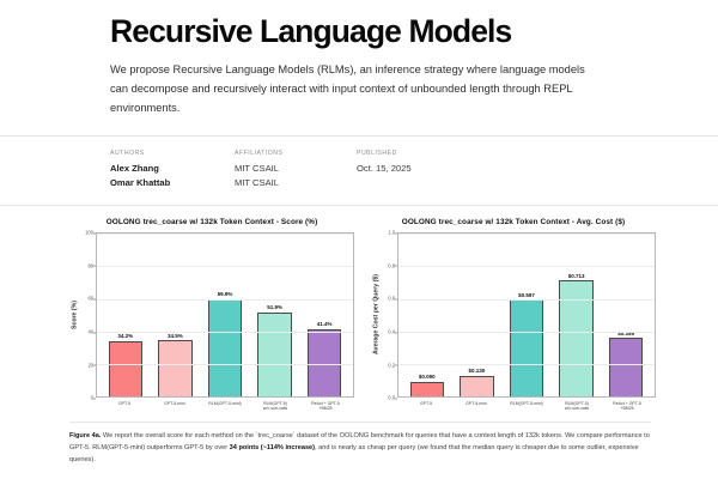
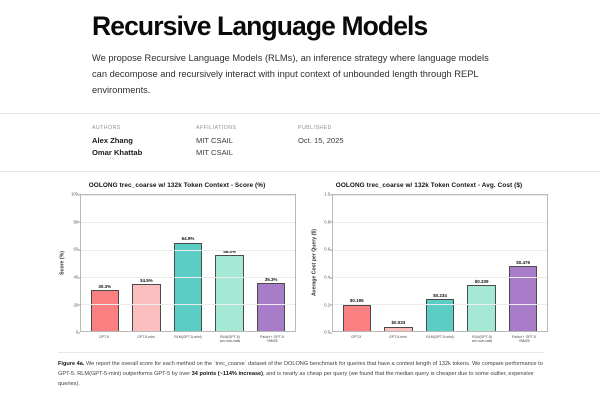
OOLONG trec_coarse w/ 132k Token Context - Score (%)/GPT-5: 34.2% -> 30.3%
OOLONG trec_coarse w/ 132k Token Context - Score (%)/RLM(GPT-5-mini): 59.9% -> 64.9%
OOLONG trec_coarse w/ 132k Token Context - Score (%)/RLM(GPT-5) w/o sub-calls: 51.9% -> 56.0%
OOLONG trec_coarse w/ 132k Token Context - Score (%)/ReAct + GPT-5 +BM25: 41.4% -> 35.3%
OOLONG trec_coarse w/ 132k Token Context - Avg. Cost ($)/GPT-5: $0.090 -> $0.195
OOLONG trec_coarse w/ 132k Token Context - Avg. Cost ($)/GPT-5-mini: $0.130 -> $0.033
OOLONG trec_coarse w/ 132k Token Context - Avg. Cost ($)/RLM(GPT-5-mini): $0.597 -> $0.234
OOLONG trec_coarse w/ 132k Token Context - Avg. Cost ($)/RLM(GPT-5) w/o sub-calls: $0.713 -> $0.339
OOLONG trec_coarse w/ 132k Token Context - Avg. Cost ($)/ReAct + GPT-5 +BM25: $0.359 -> $0.476
